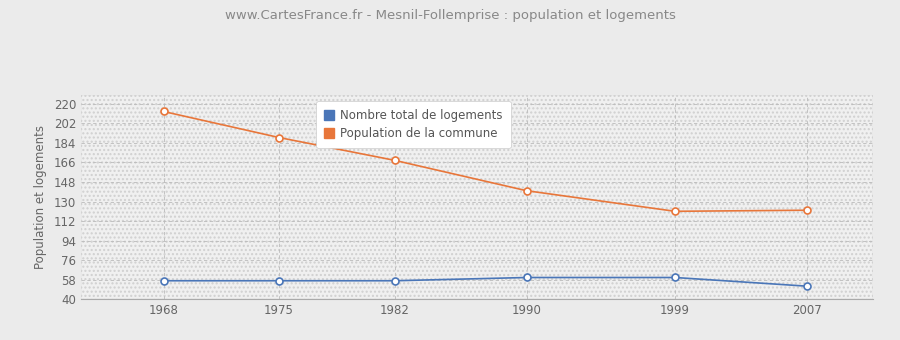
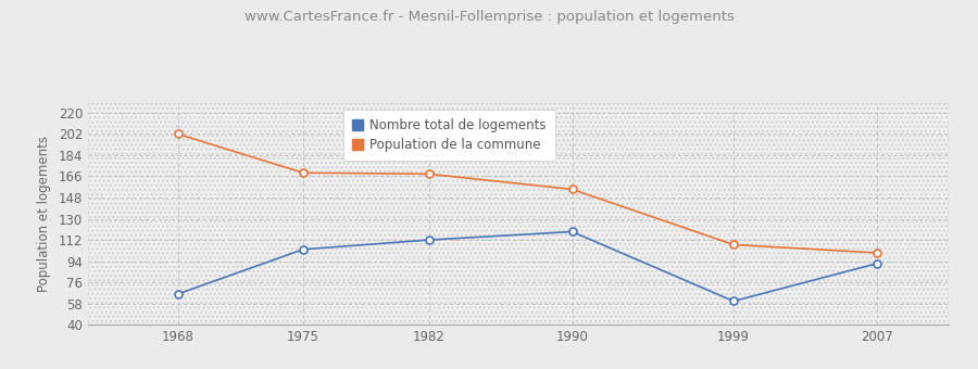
Nombre total de logements/1968: 57 -> 66
Population de la commune/1968: 213 -> 202
Nombre total de logements/1975: 57 -> 104
Population de la commune/1975: 189 -> 169
Nombre total de logements/1982: 57 -> 112
Nombre total de logements/1990: 60 -> 119
Population de la commune/1990: 140 -> 155
Population de la commune/1999: 121 -> 108
Nombre total de logements/2007: 52 -> 92
Population de la commune/2007: 122 -> 101
